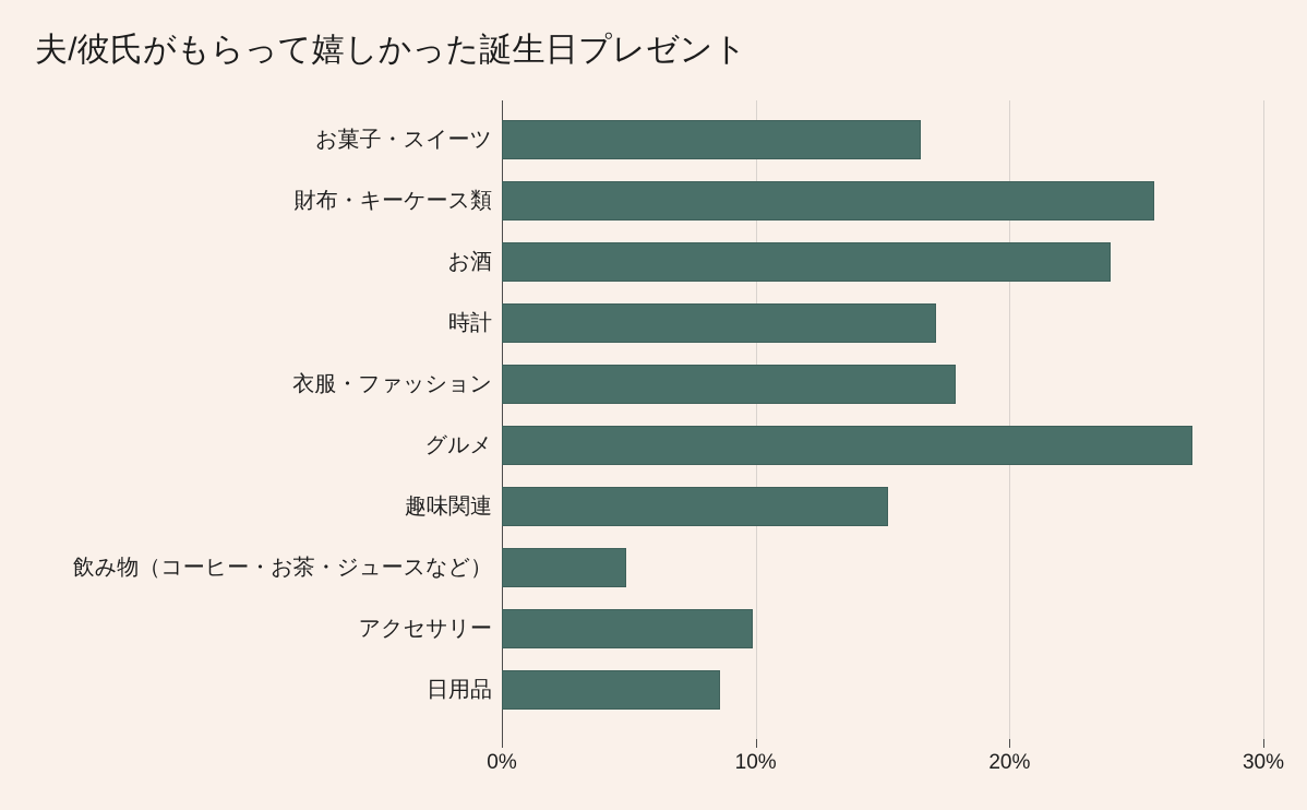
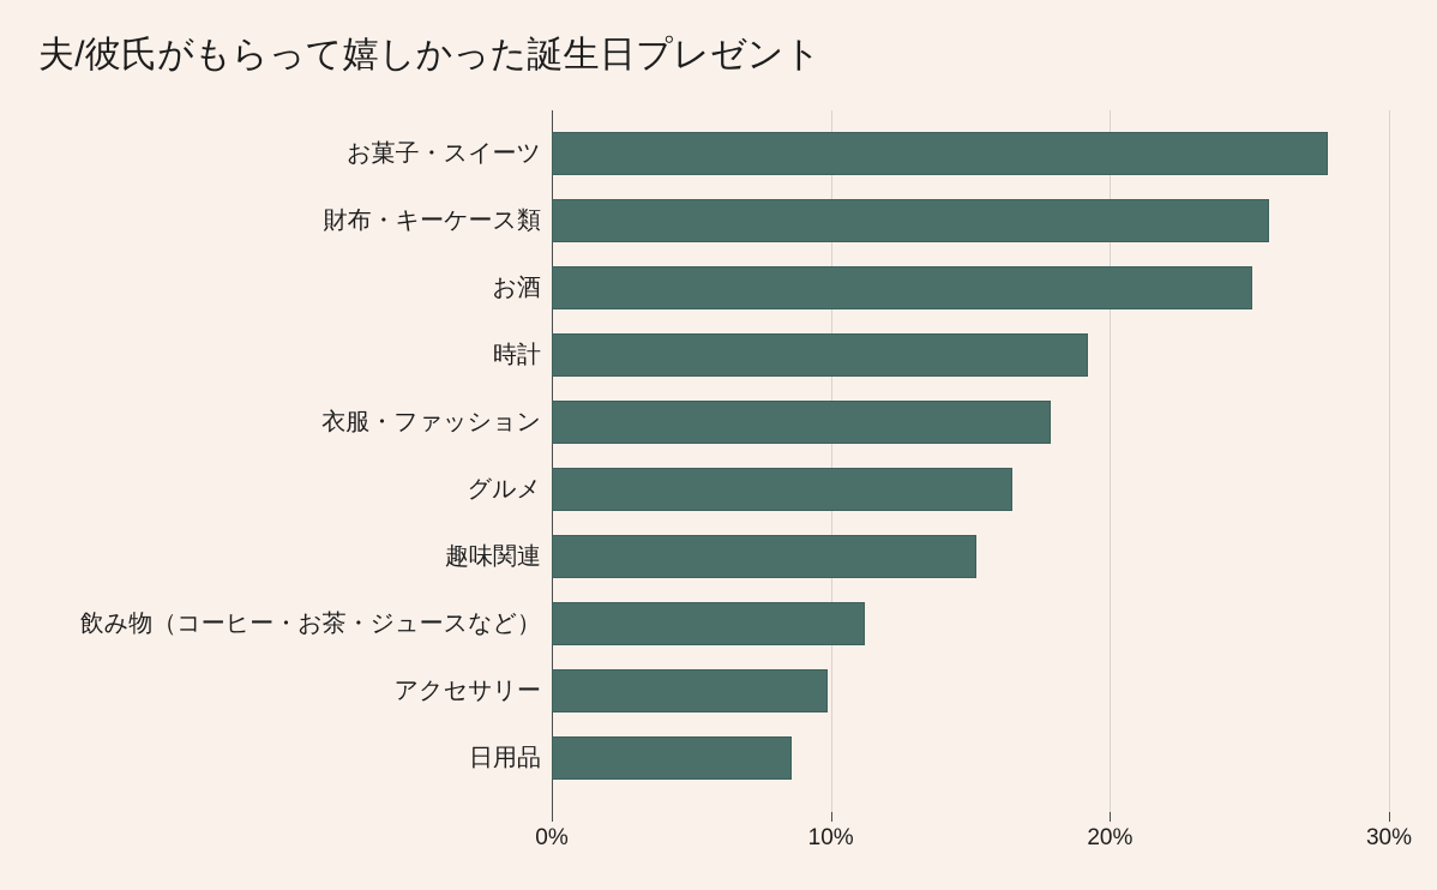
お菓子・スイーツ: 16.5% -> 27.8%
お酒: 24.0% -> 25.1%
時計: 17.1% -> 19.2%
グルメ: 27.2% -> 16.5%
飲み物（コーヒー・お茶・ジュースなど）: 4.9% -> 11.2%
